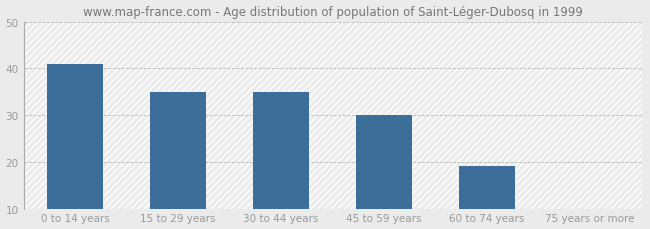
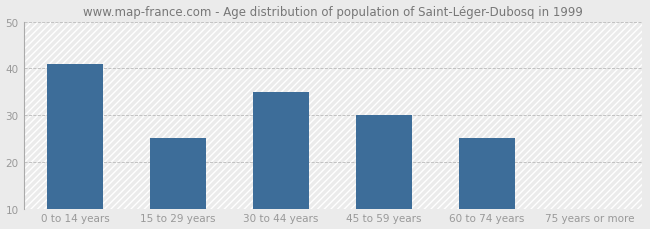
15 to 29 years: 35 -> 25
60 to 74 years: 19 -> 25
